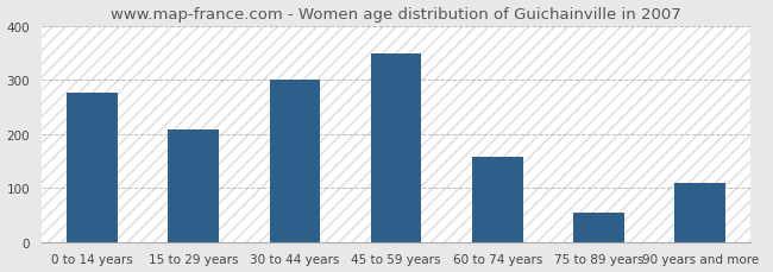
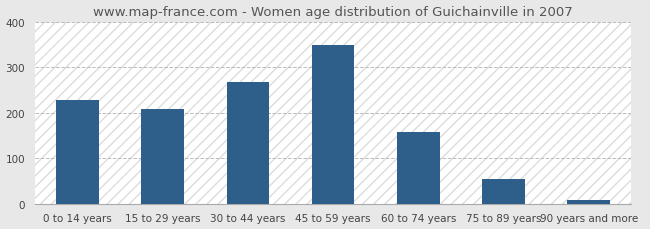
0 to 14 years: 275 -> 228
30 to 44 years: 300 -> 268
90 years and more: 110 -> 8
